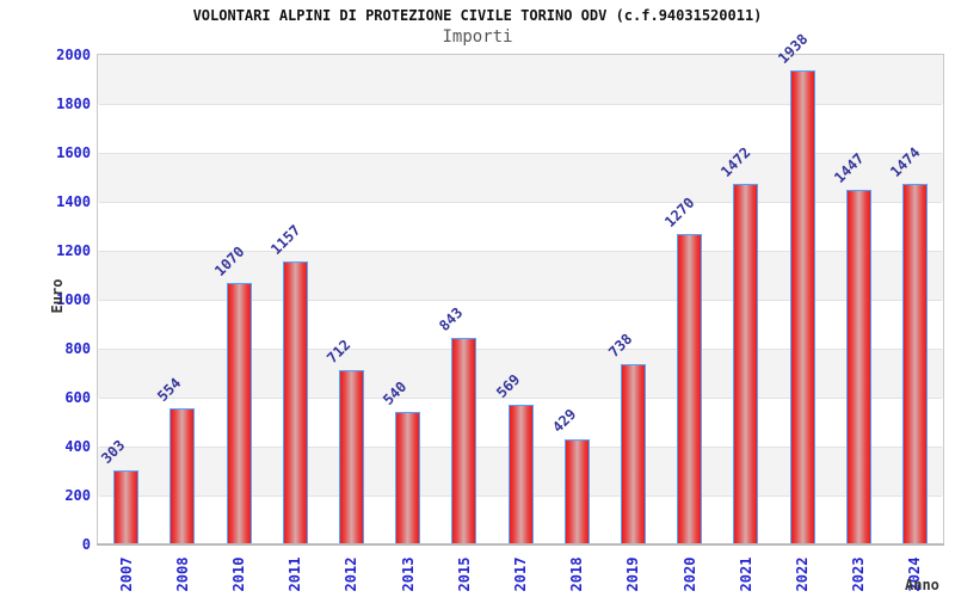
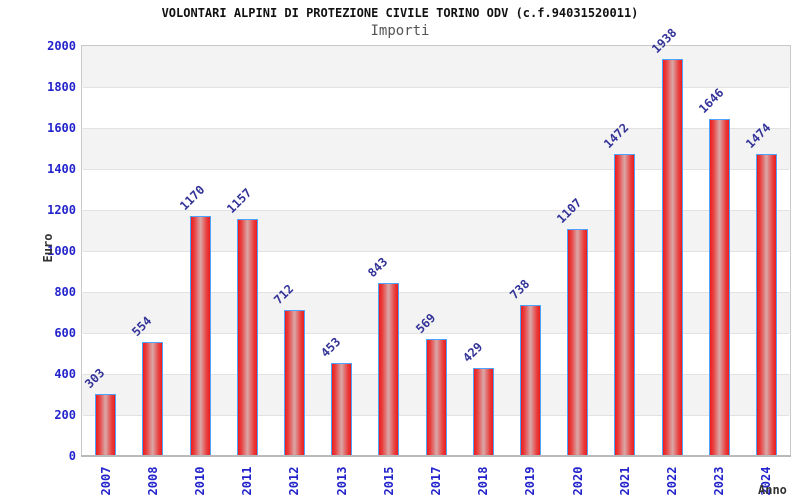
2010: 1070 -> 1170
2013: 540 -> 453
2020: 1270 -> 1107
2023: 1447 -> 1646
